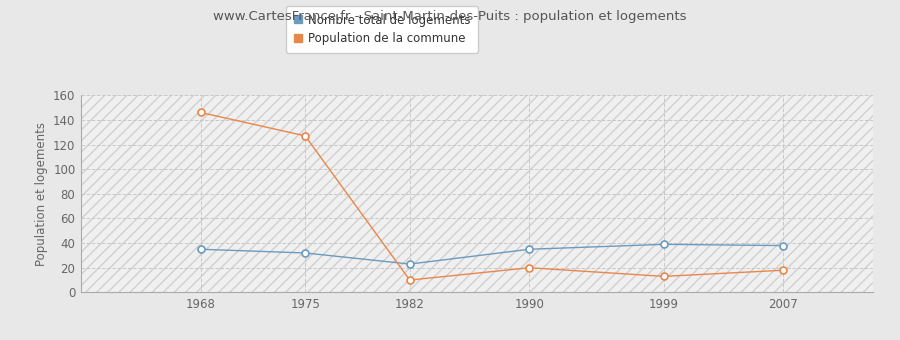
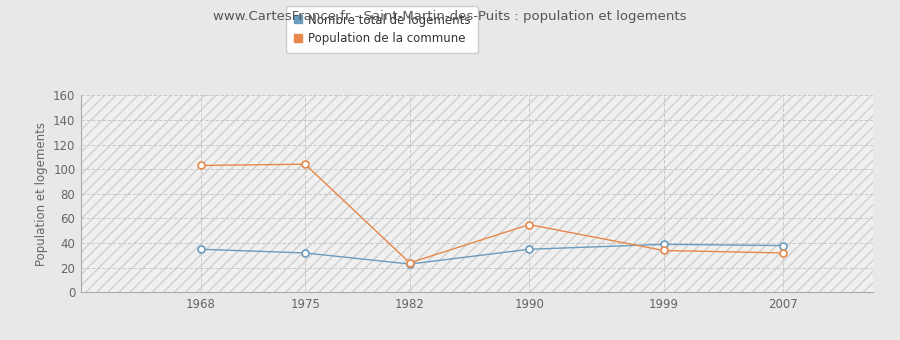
Population de la commune/1968: 146 -> 103
Population de la commune/1975: 127 -> 104
Population de la commune/1982: 10 -> 24
Population de la commune/1990: 20 -> 55
Population de la commune/1999: 13 -> 34
Population de la commune/2007: 18 -> 32
